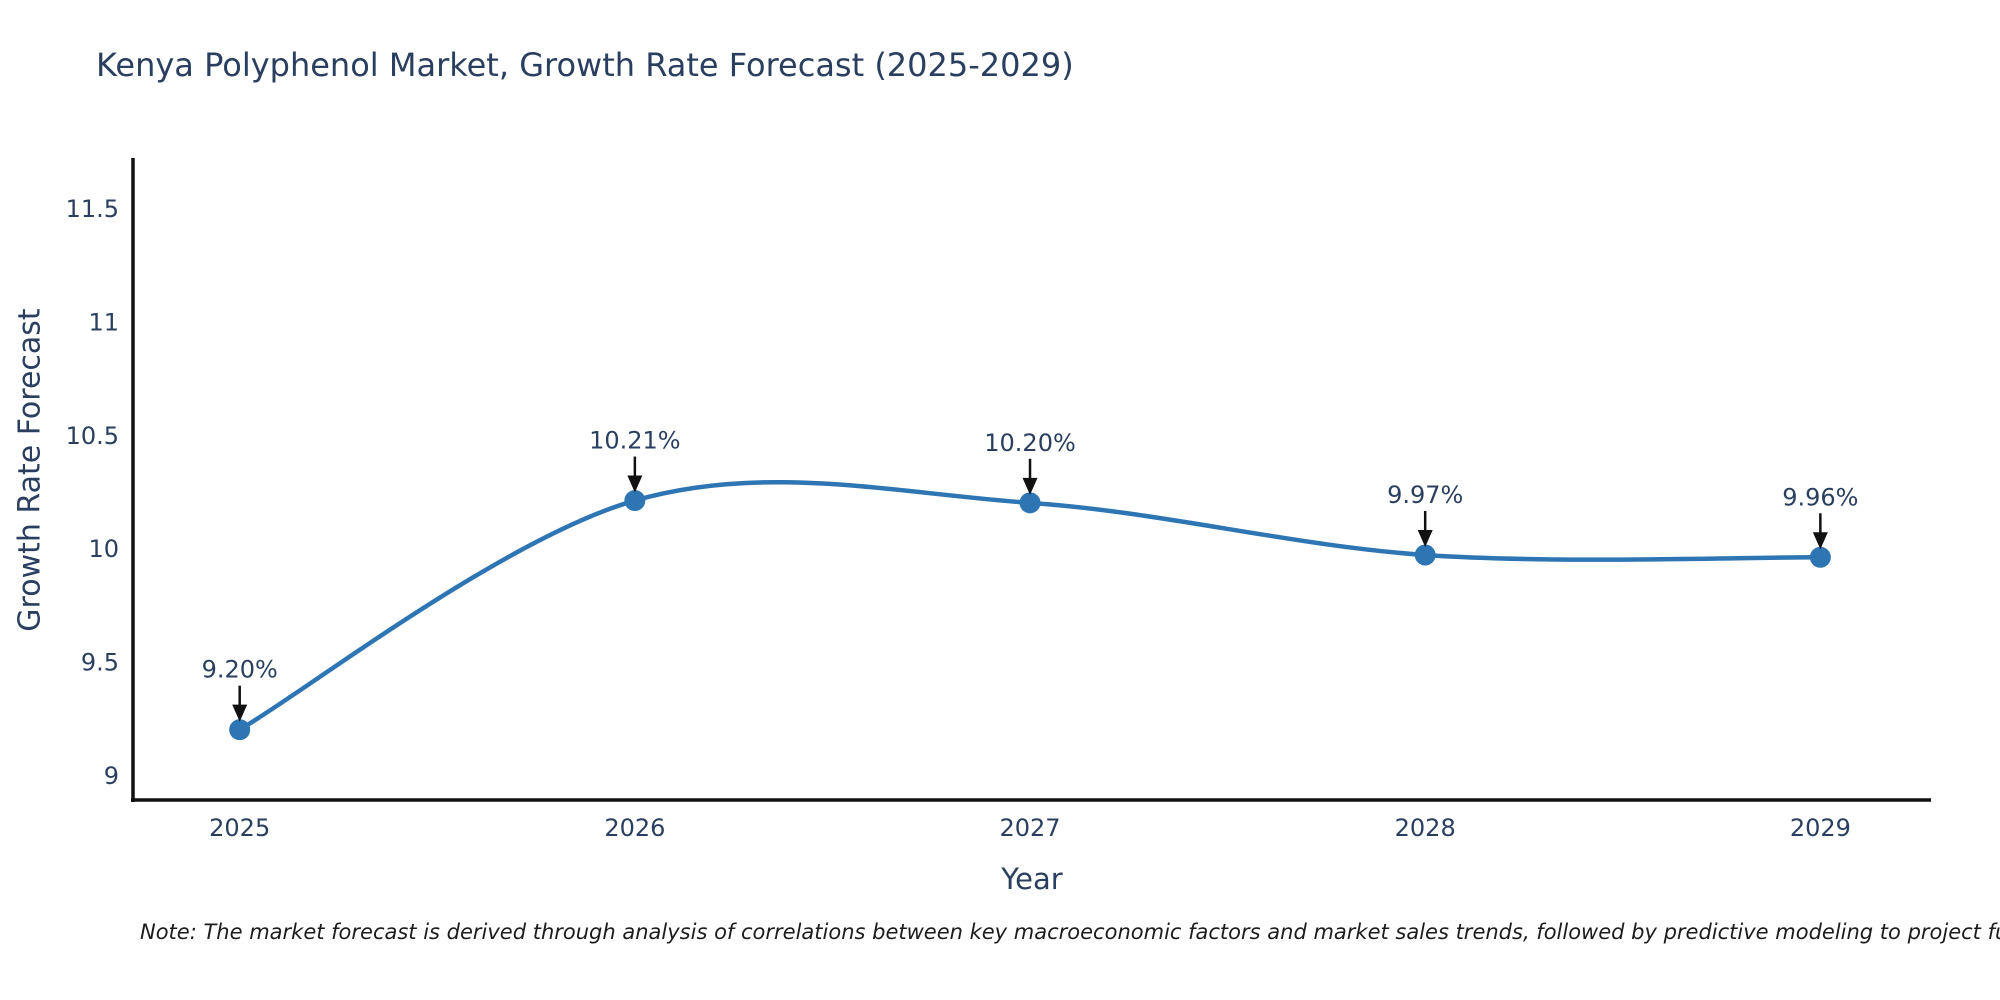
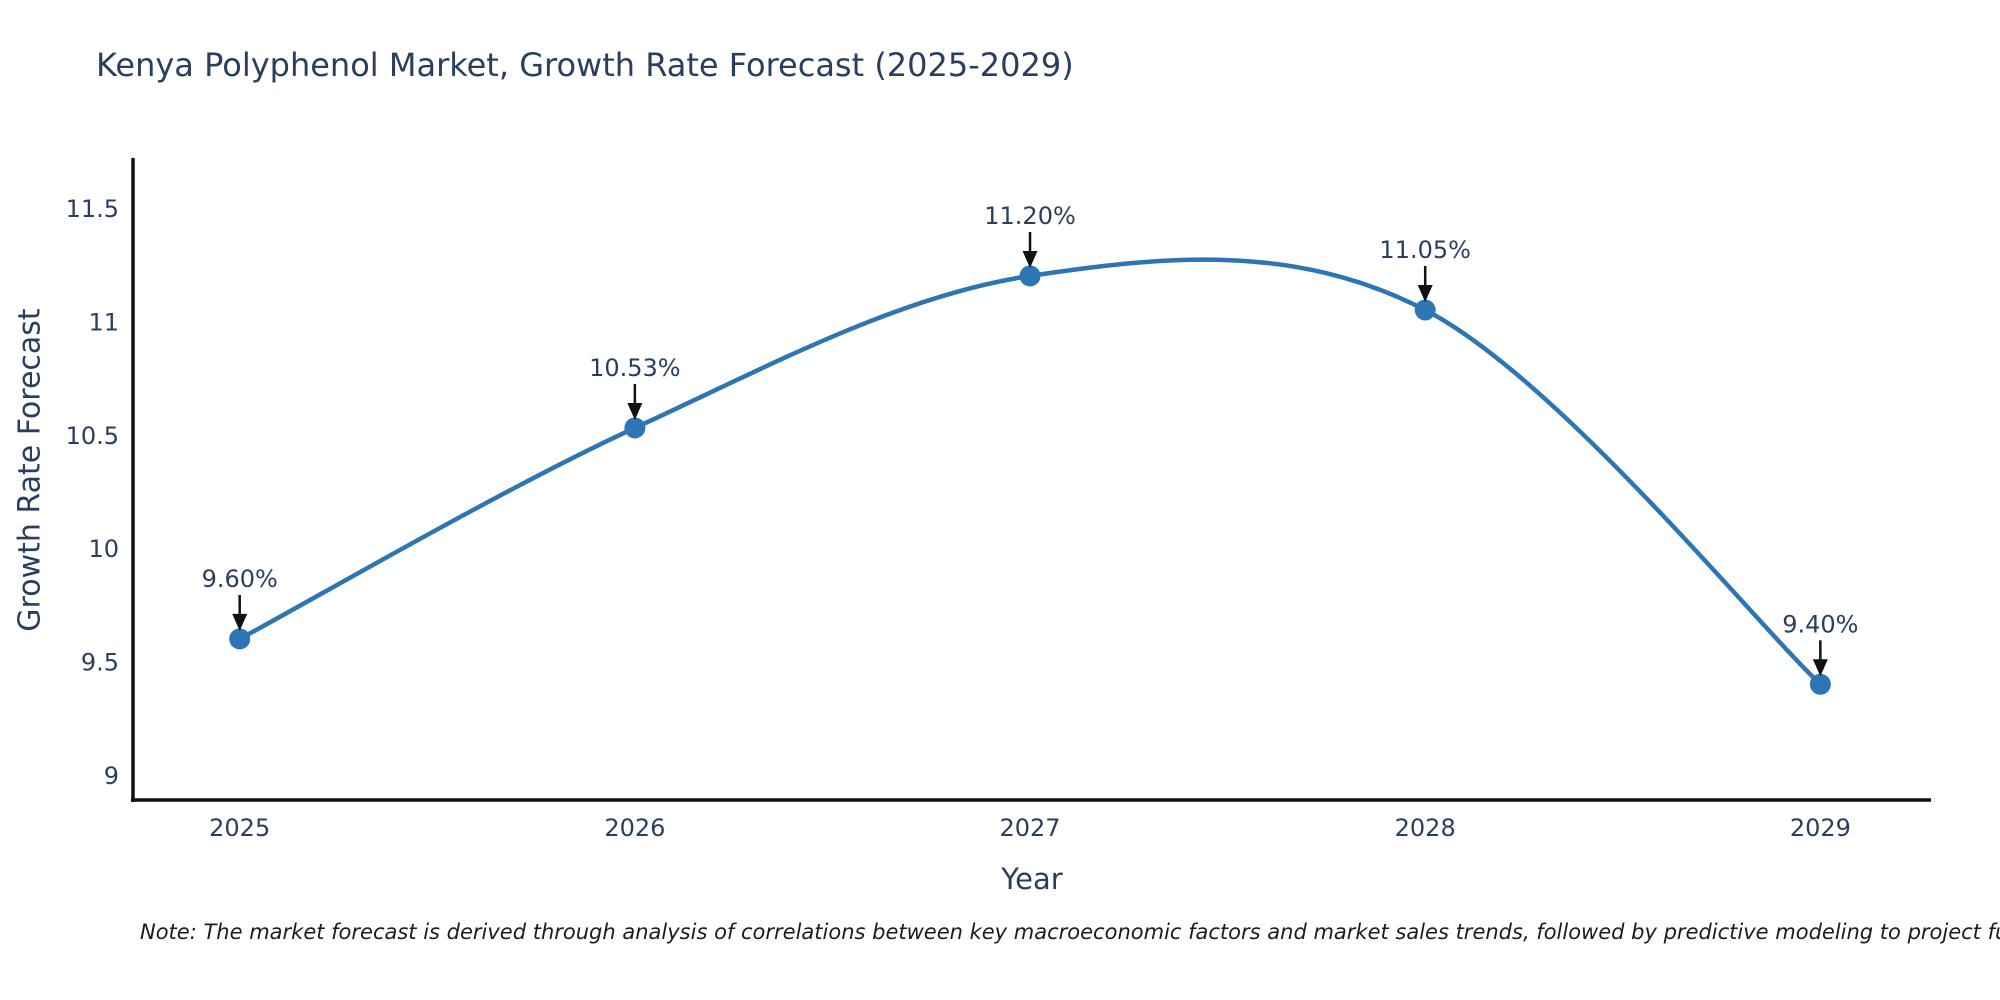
2025: 9.20% -> 9.60%
2026: 10.21% -> 10.53%
2027: 10.20% -> 11.20%
2028: 9.97% -> 11.05%
2029: 9.96% -> 9.40%
